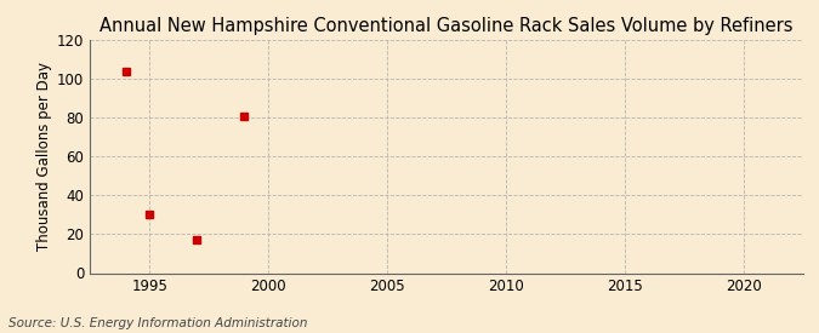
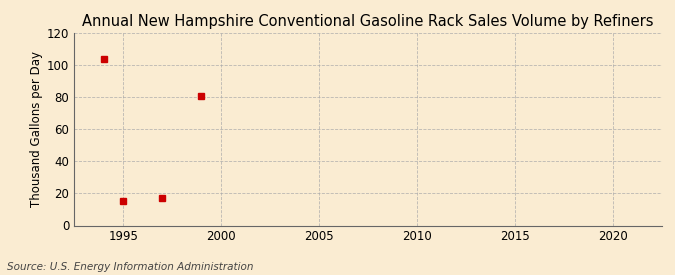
1995: 30 -> 15
